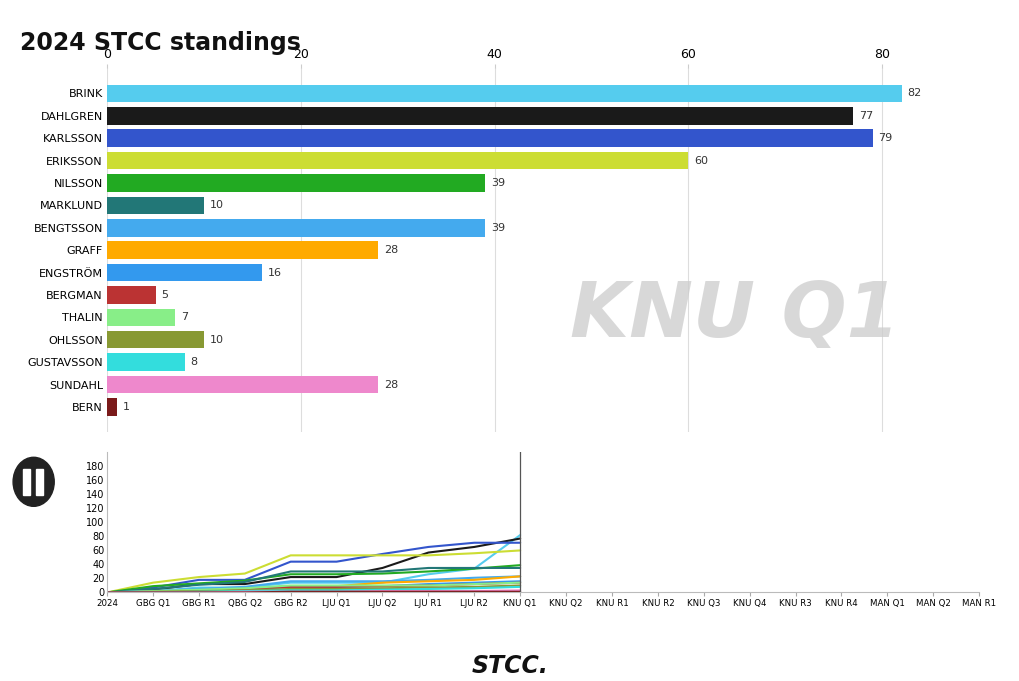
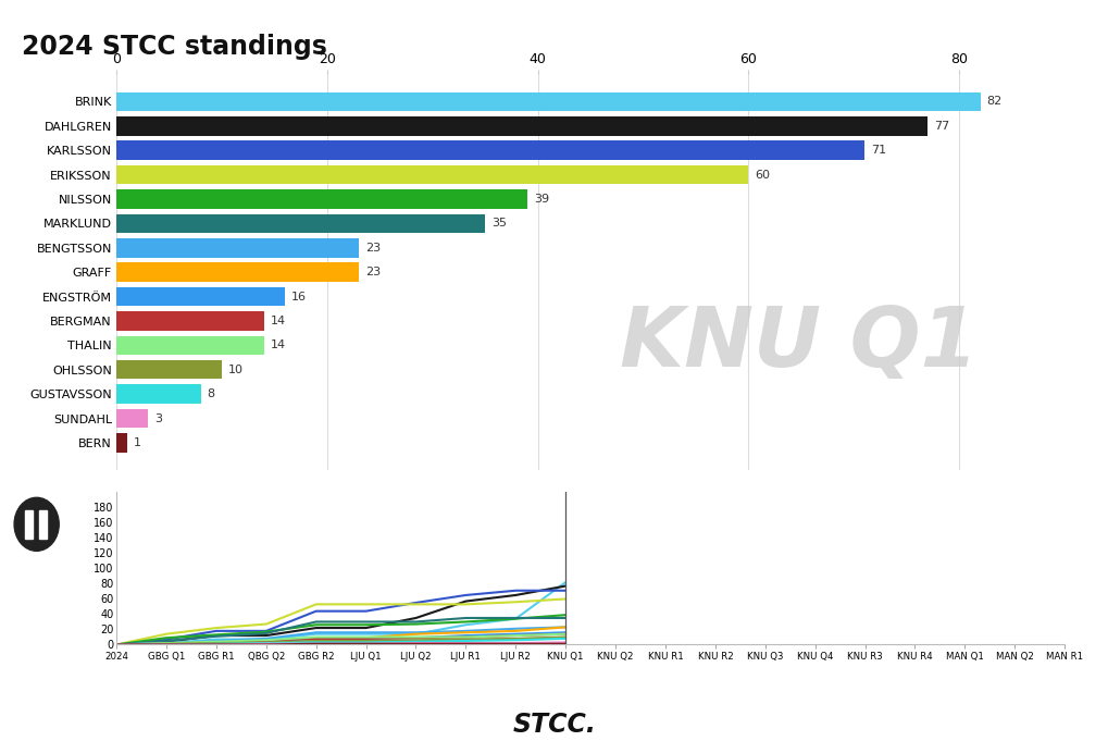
KARLSSON: 79 -> 71
MARKLUND: 10 -> 35
BENGTSSON: 39 -> 23
GRAFF: 28 -> 23
BERGMAN: 5 -> 14
THALIN: 7 -> 14
SUNDAHL: 28 -> 3
